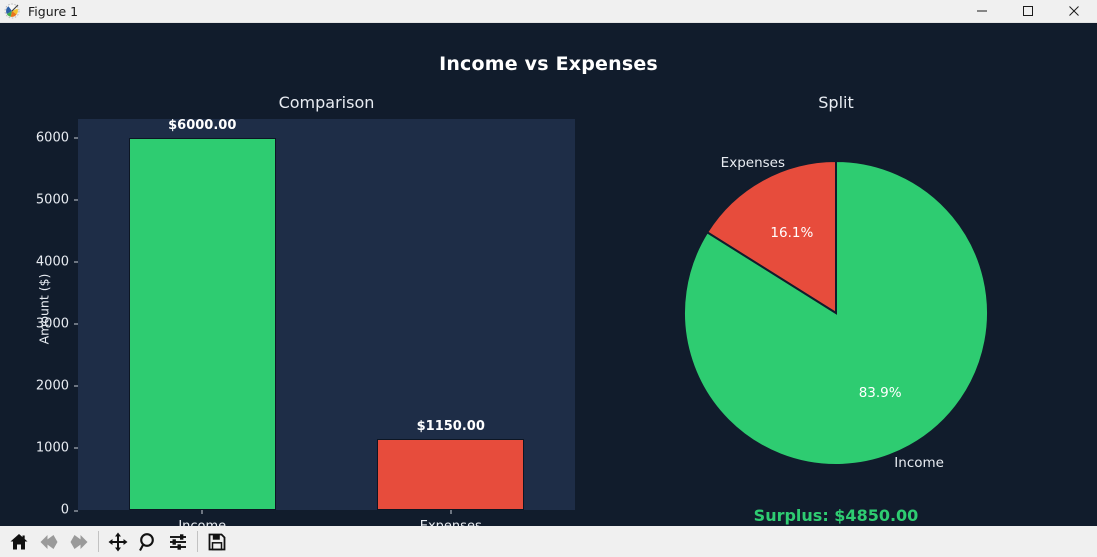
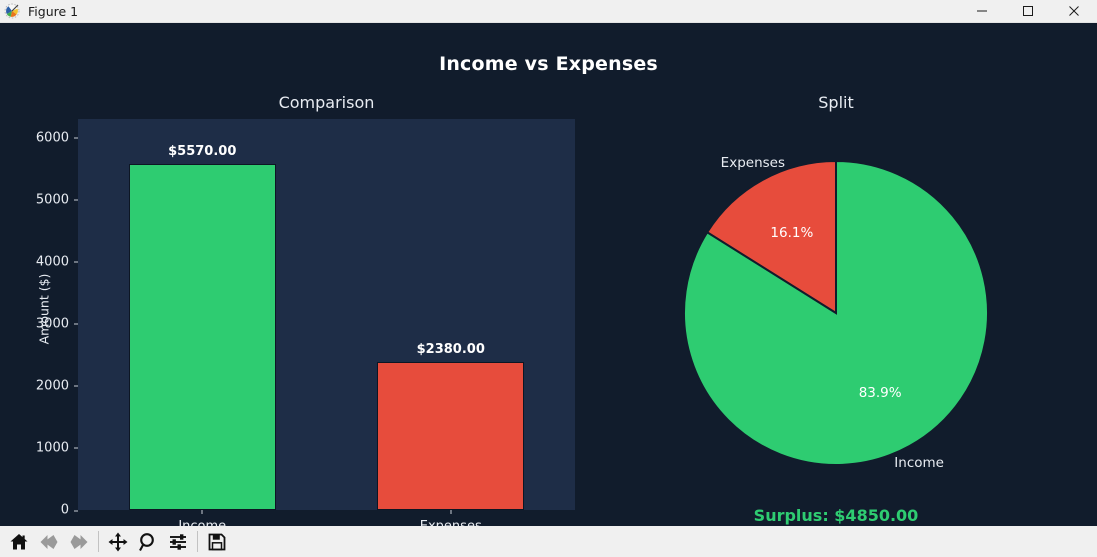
Comparison/Income: $6000.00 -> $5570.00
Comparison/Expenses: $1150.00 -> $2380.00
